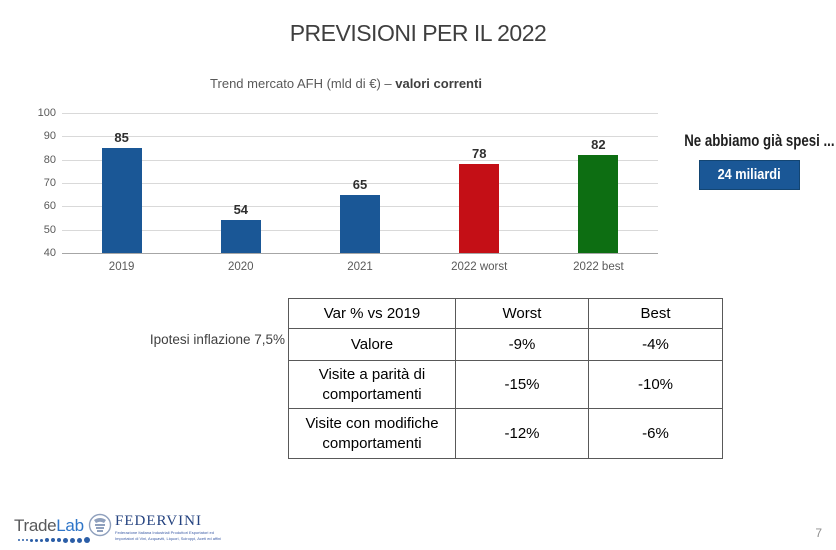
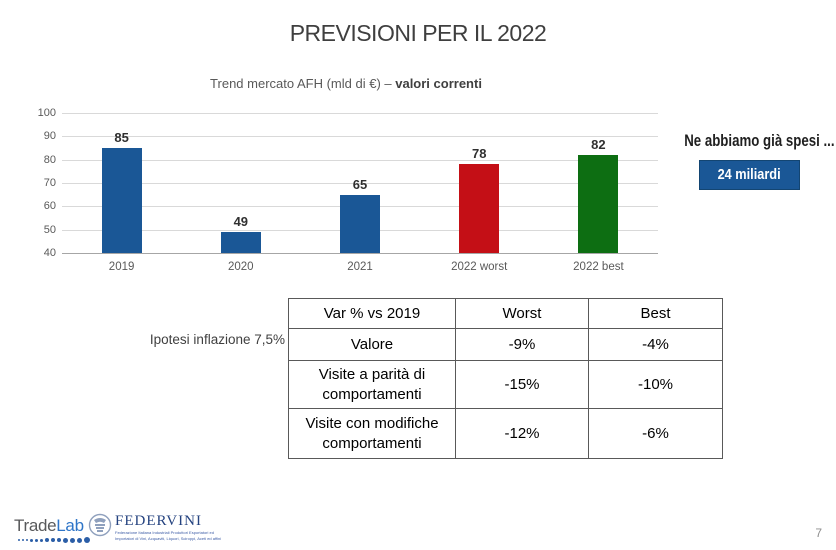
2020: 54 -> 49
